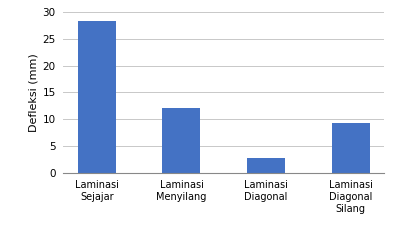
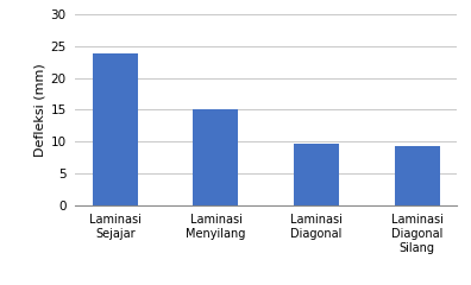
Laminasi Sejajar: 28.4 -> 23.9
Laminasi Menyilang: 12.0 -> 15.0
Laminasi Diagonal: 2.8 -> 9.6
